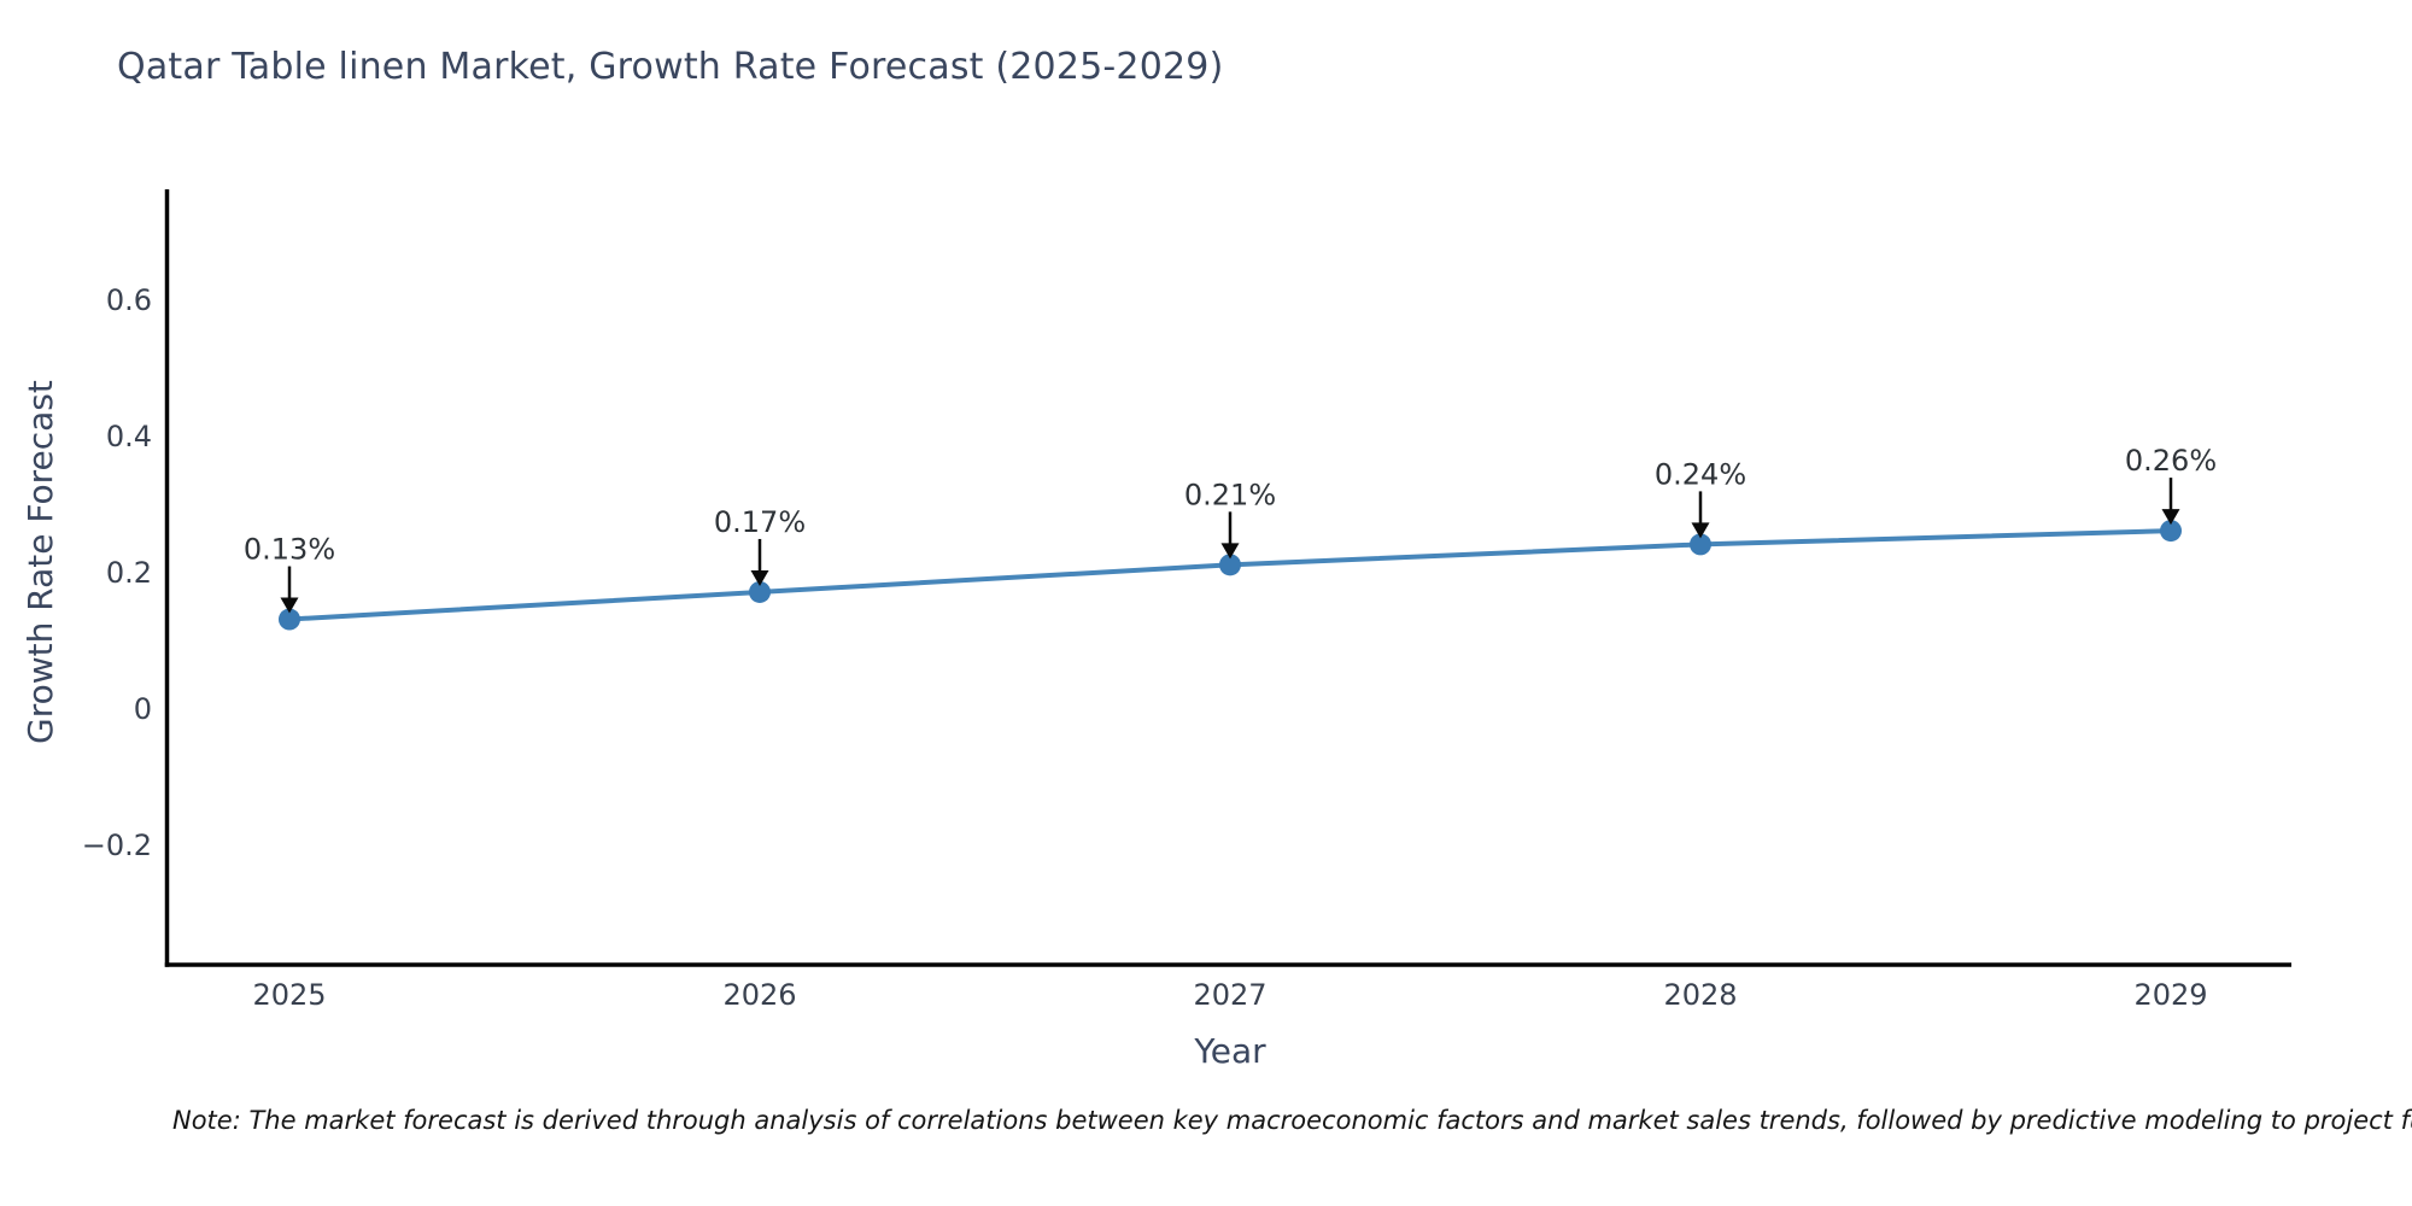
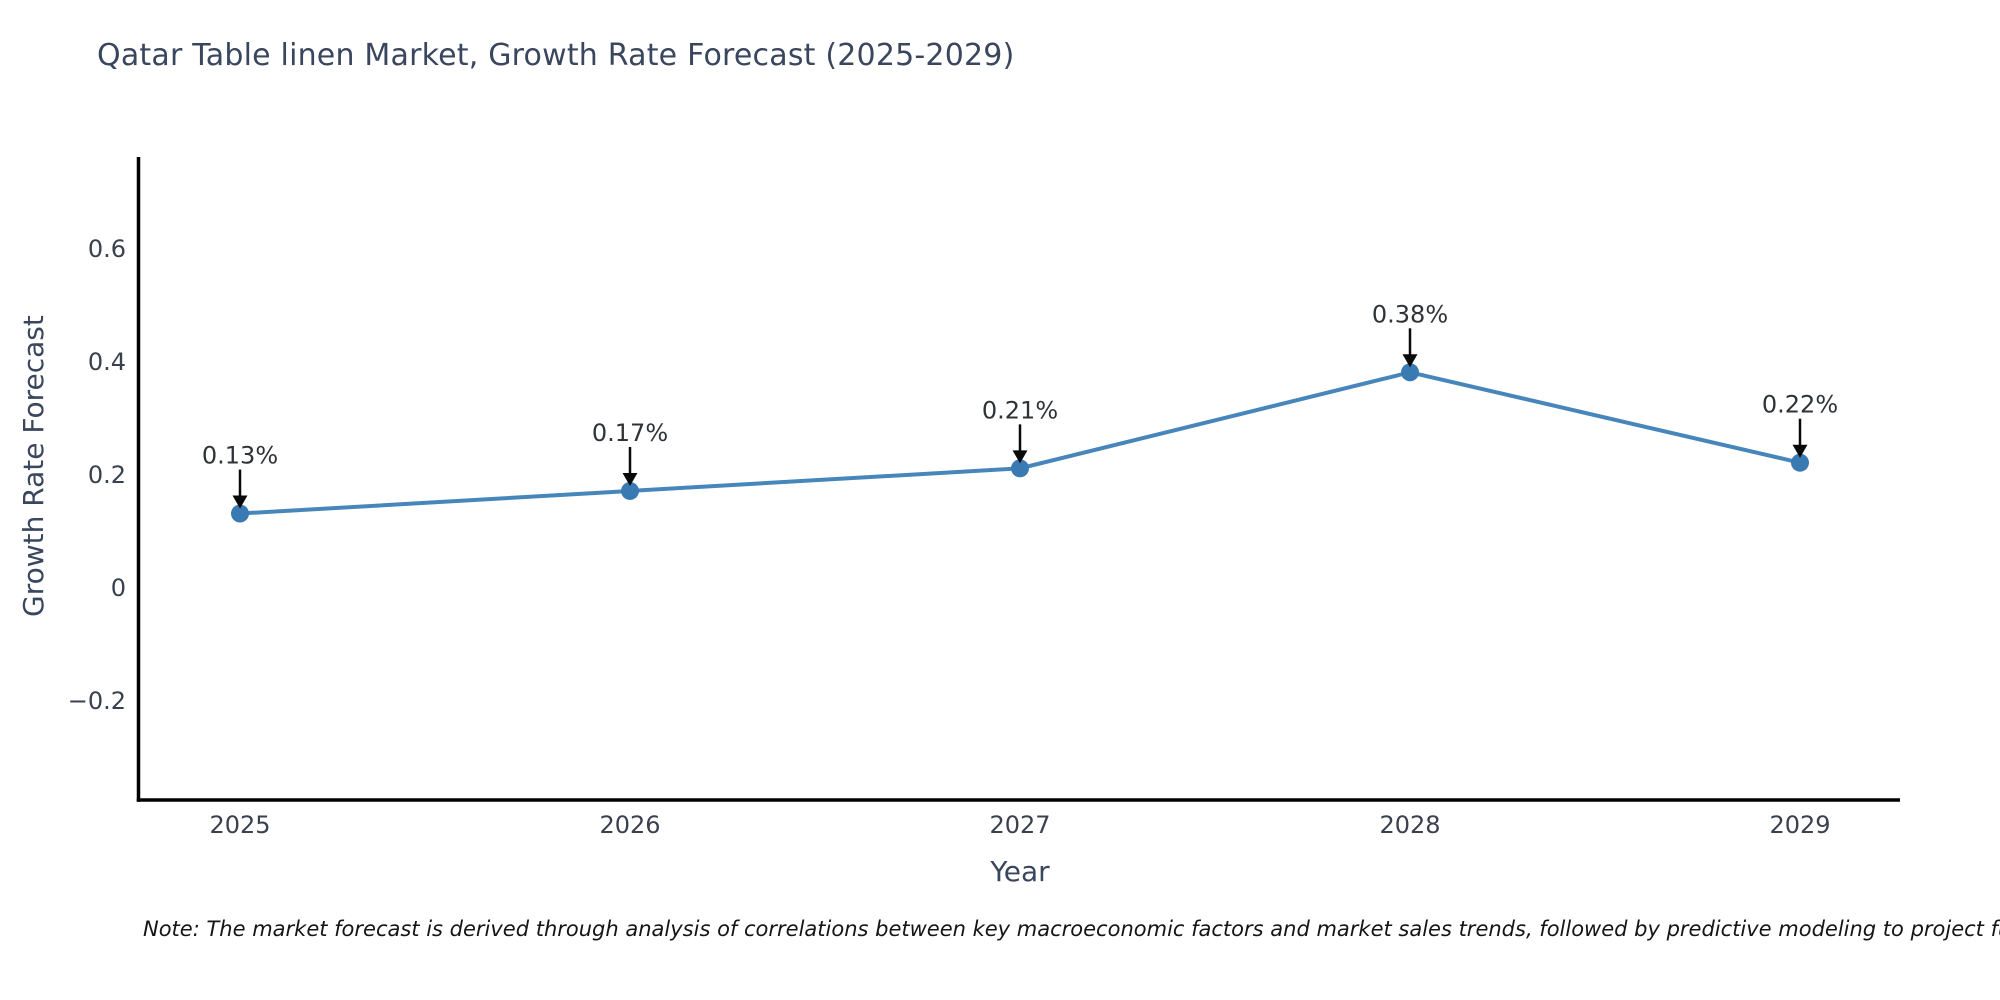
2028: 0.24% -> 0.38%
2029: 0.26% -> 0.22%
